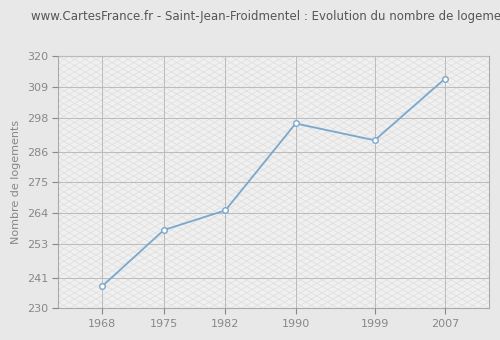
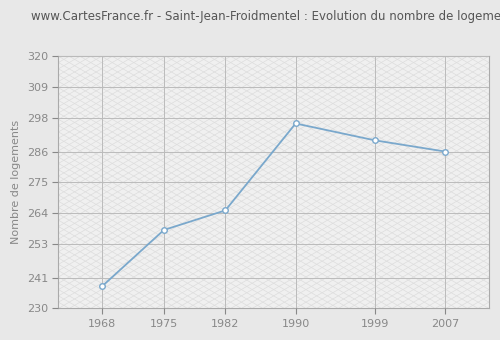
2007: 312 -> 286
